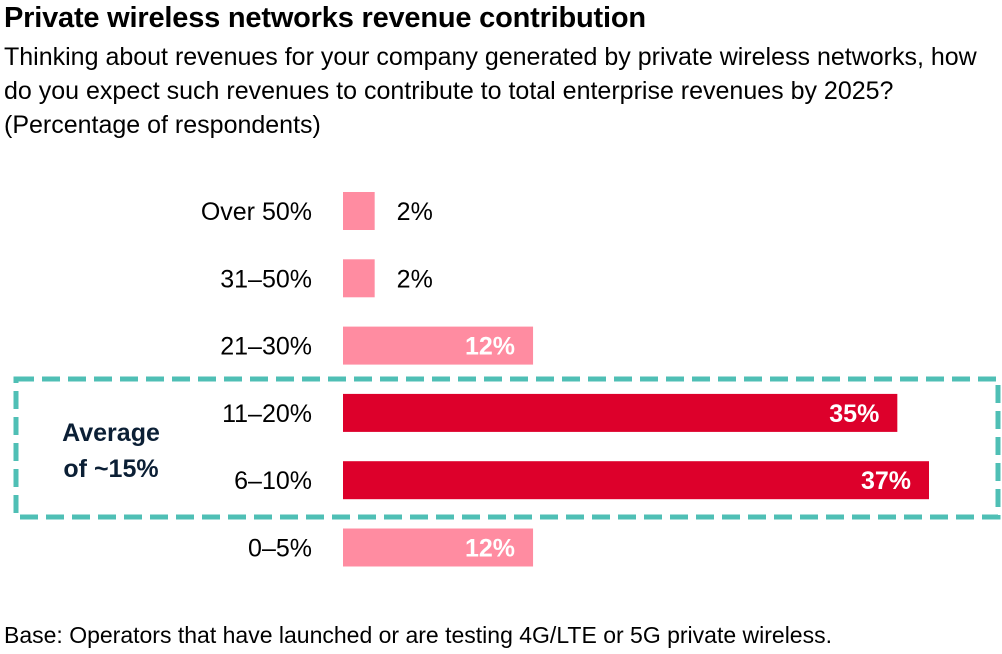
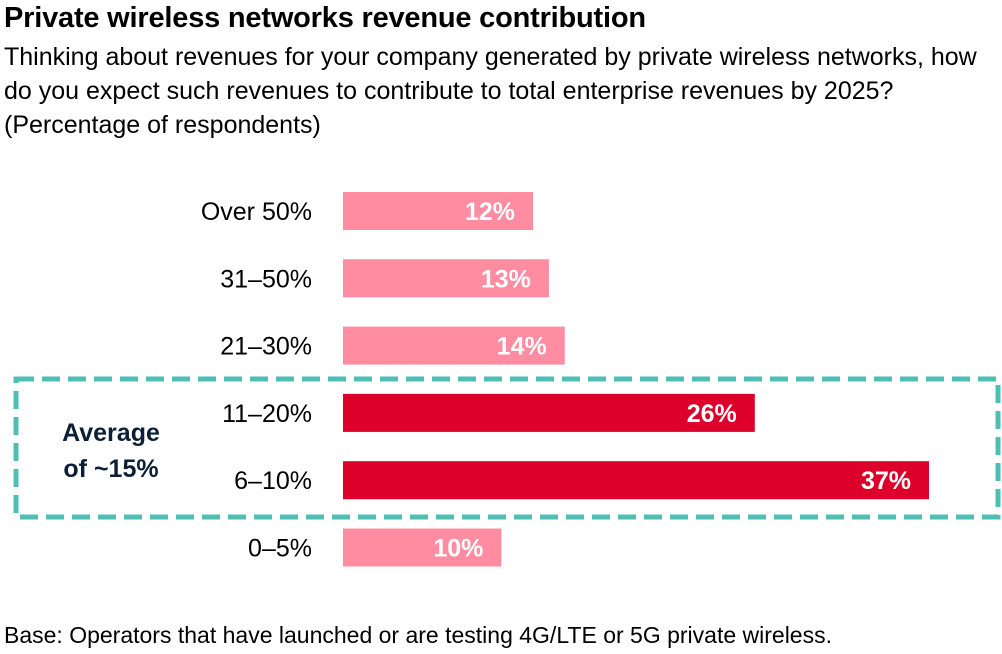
Over 50%: 2% -> 12%
31–50%: 2% -> 13%
21–30%: 12% -> 14%
11–20%: 35% -> 26%
0–5%: 12% -> 10%
